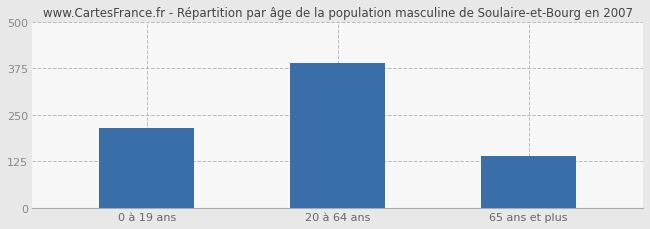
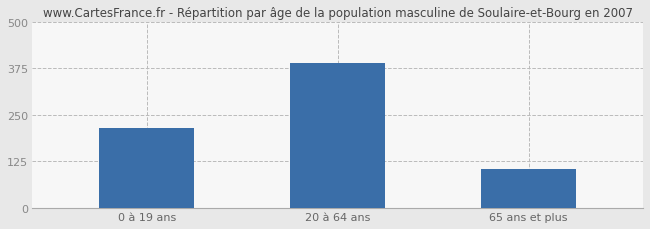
65 ans et plus: 140 -> 105
